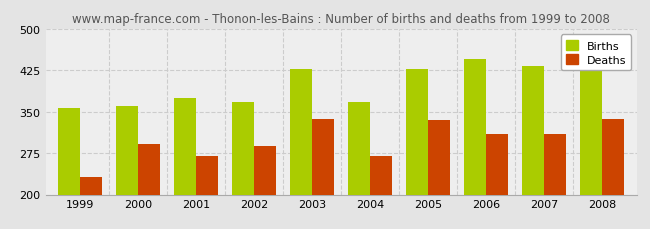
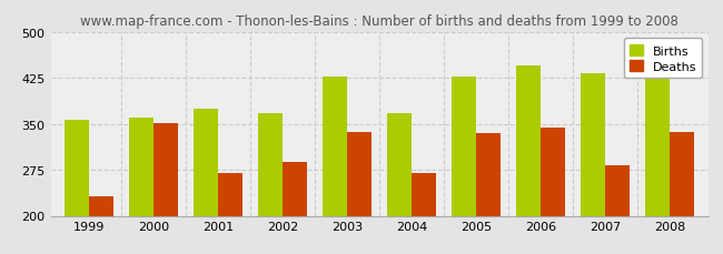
Deaths/2000: 292 -> 352
Deaths/2006: 310 -> 344
Deaths/2007: 310 -> 282
